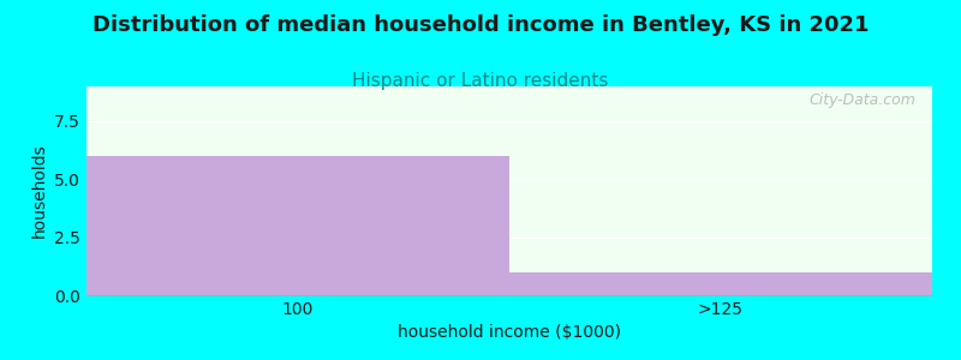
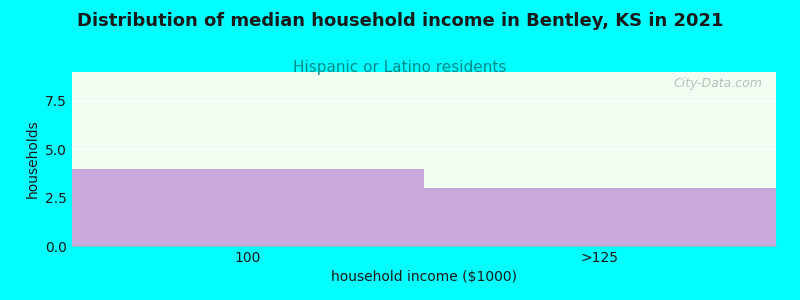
100: 6 -> 4
>125: 1 -> 3
